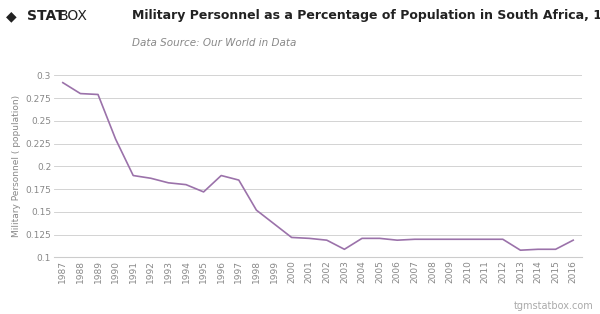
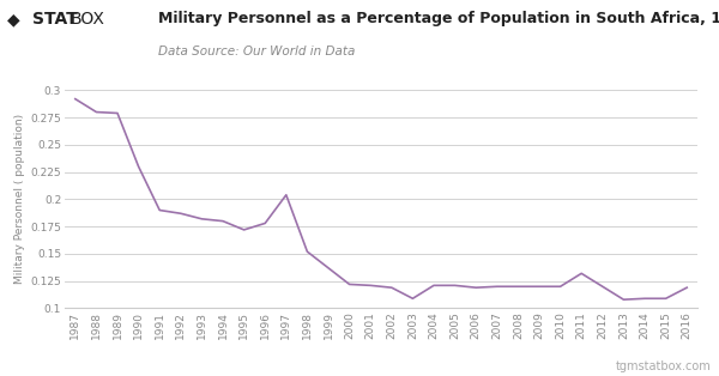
1996: 0.190 -> 0.178
1997: 0.185 -> 0.204
2011: 0.120 -> 0.132
